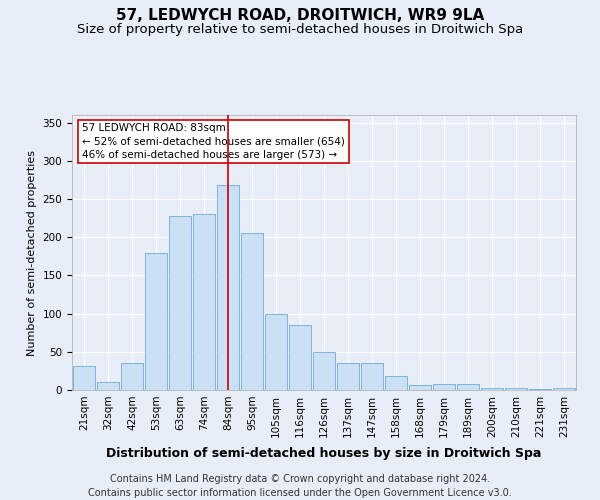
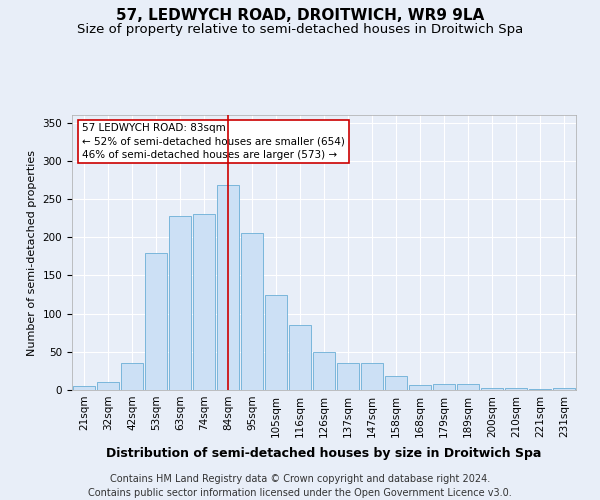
21sqm: 32 -> 5
105sqm: 100 -> 125
